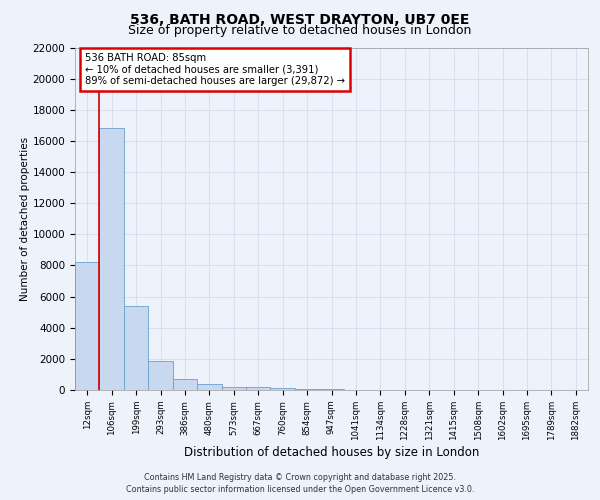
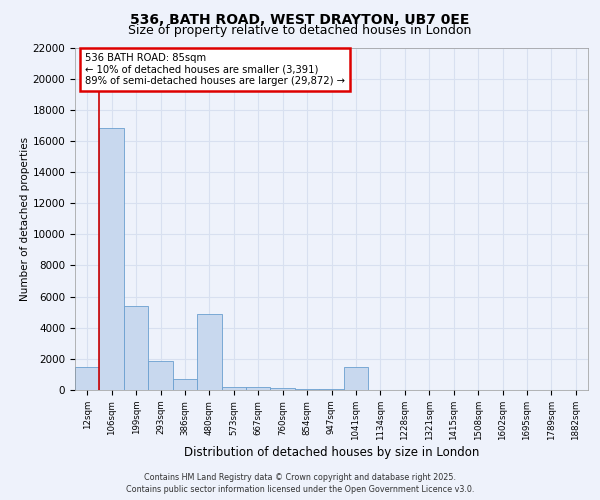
12sqm: 8200 -> 1500
480sqm: 400 -> 4900
1041sqm: 0 -> 1500
